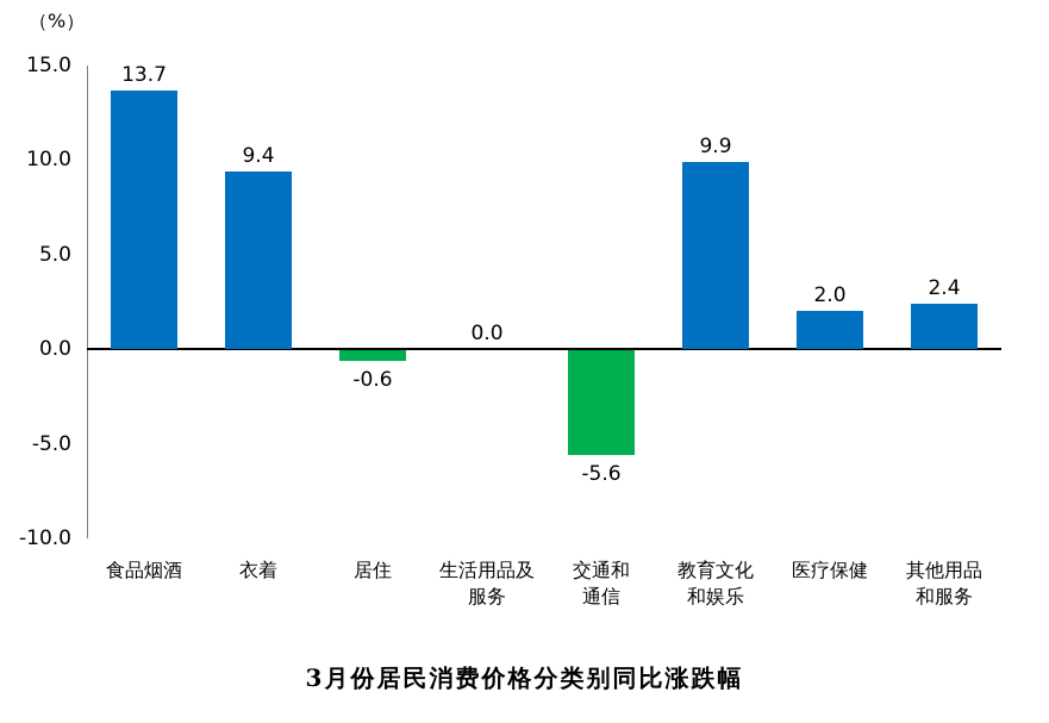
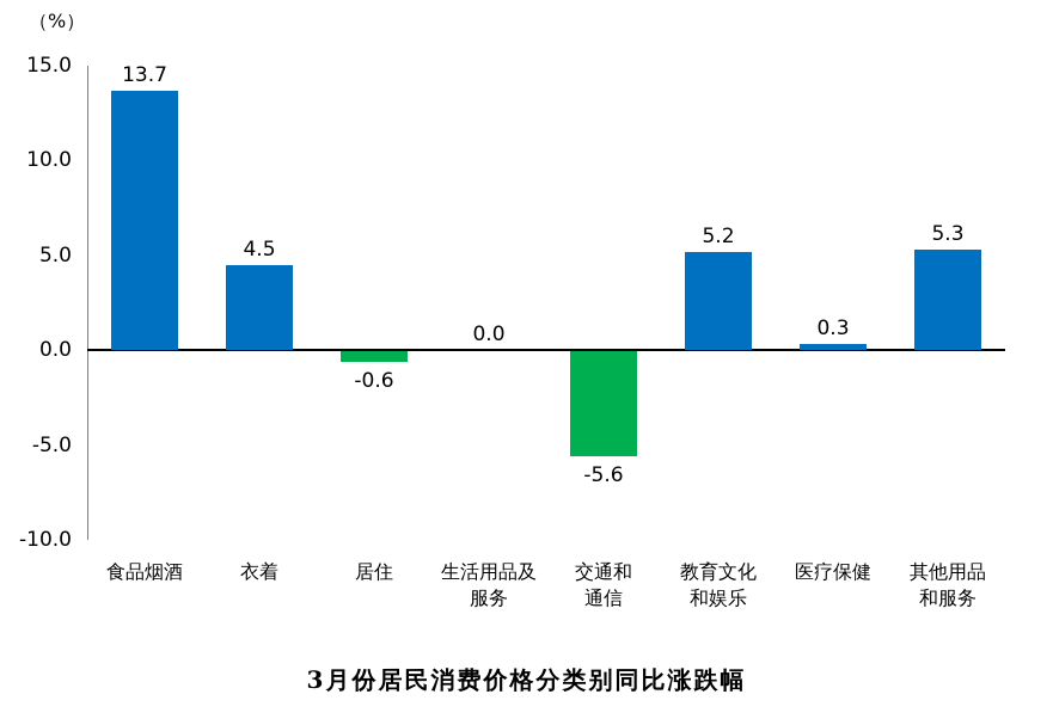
衣着: 9.4 -> 4.5
教育文化和娱乐: 9.9 -> 5.2
医疗保健: 2.0 -> 0.3
其他用品和服务: 2.4 -> 5.3
